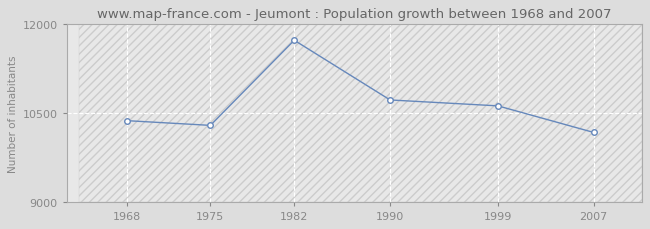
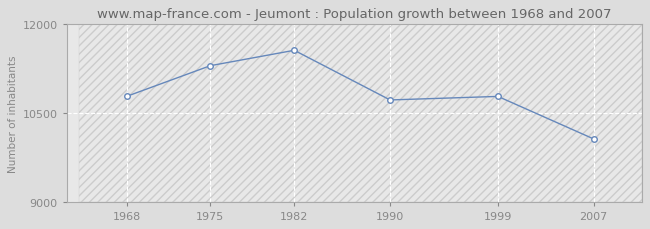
1968: 10370 -> 10780
1975: 10290 -> 11300
1982: 11730 -> 11560
1999: 10620 -> 10780
2007: 10170 -> 10060
